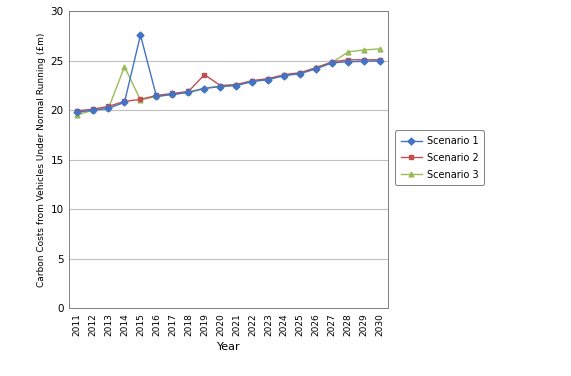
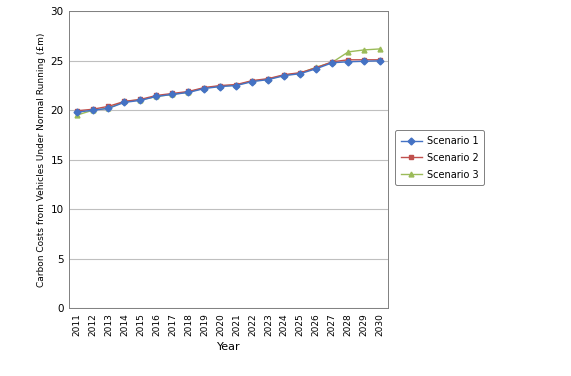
Scenario 3/2014: 24.4 -> 20.9
Scenario 1/2015: 27.6 -> 21.0
Scenario 2/2019: 23.6 -> 22.3
